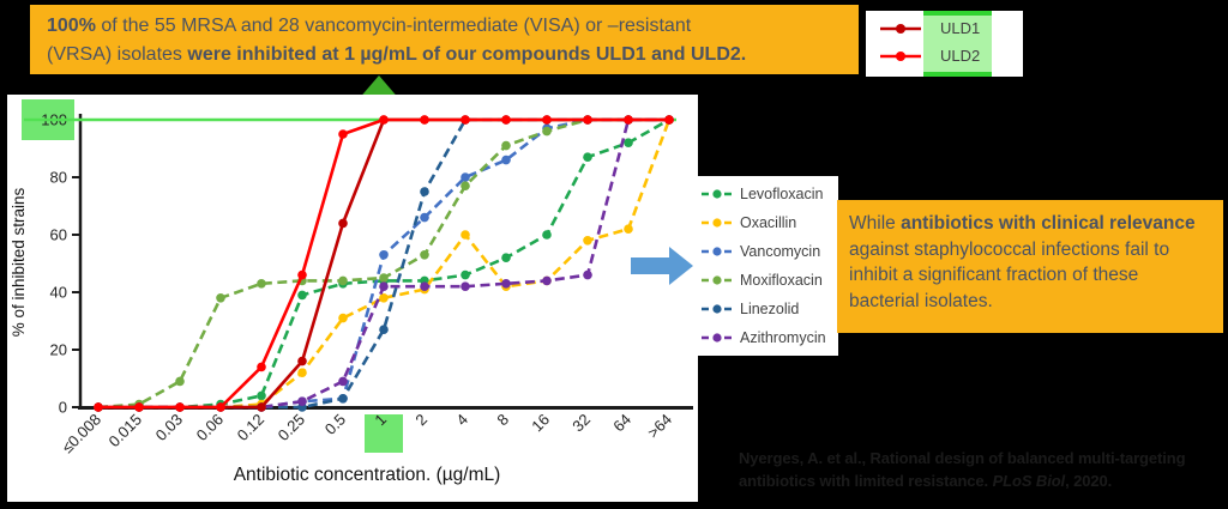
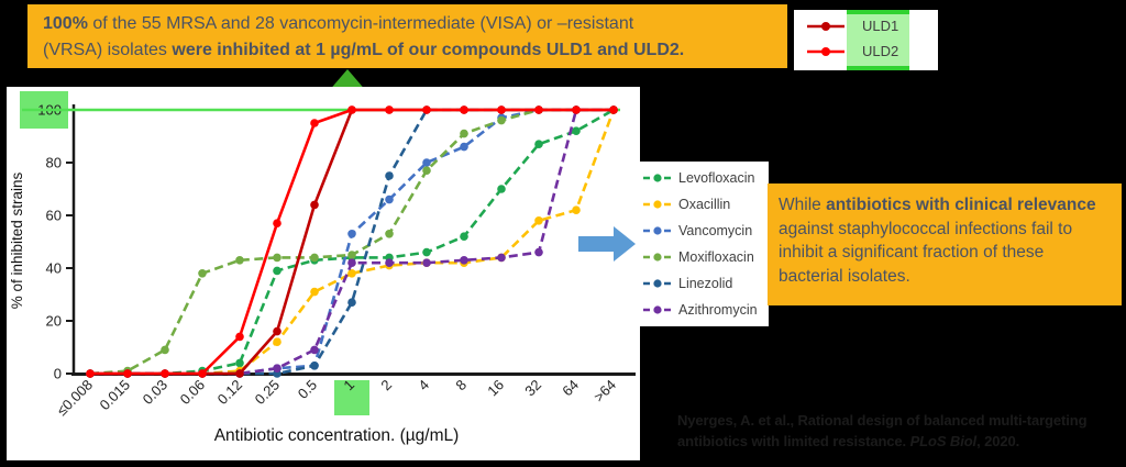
ULD2/0.25: 46 -> 57
Oxacillin/4: 60 -> 42
Levofloxacin/16: 60 -> 70
